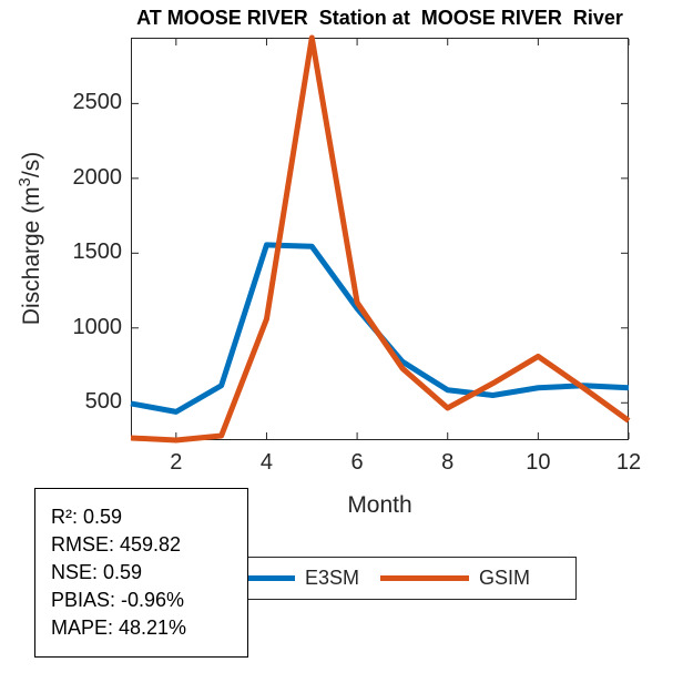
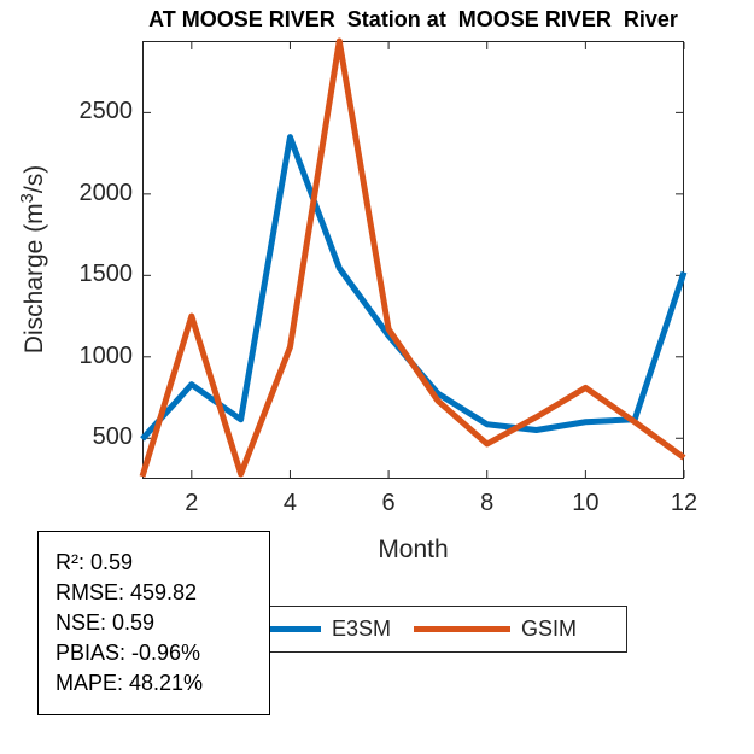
E3SM/2: 440 -> 830
GSIM/2: 250 -> 1250
E3SM/4: 1560 -> 2350
E3SM/12: 600 -> 1520
